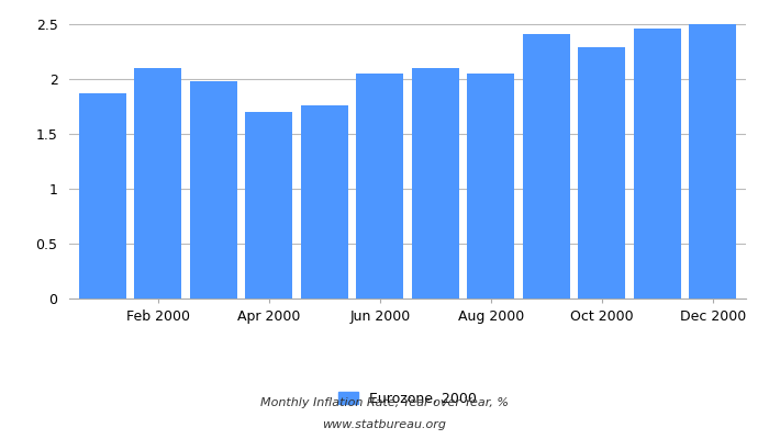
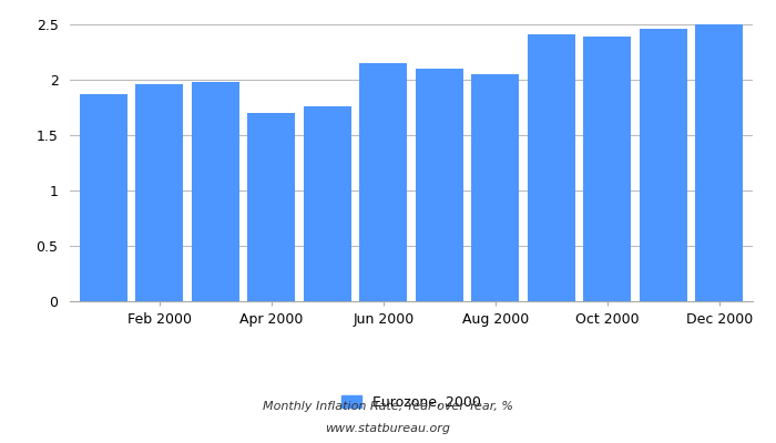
Feb 2000: 2.10 -> 1.96
Jun 2000: 2.05 -> 2.15
Oct 2000: 2.29 -> 2.39
